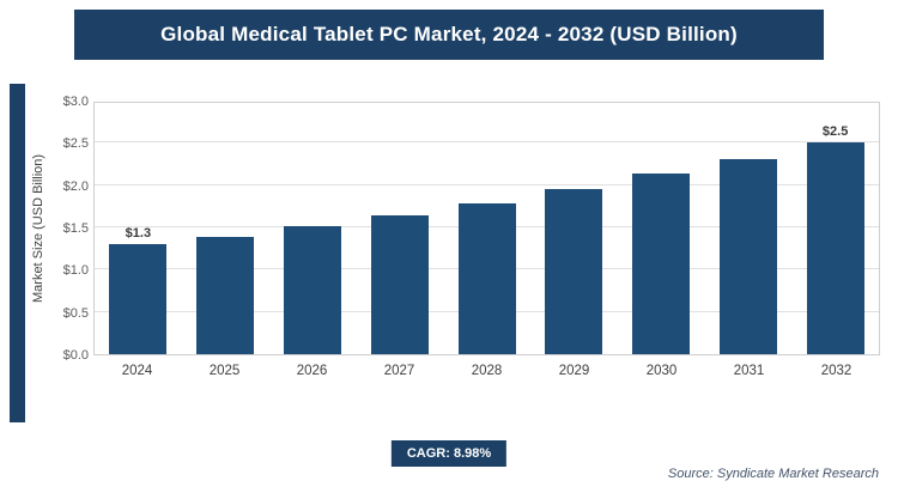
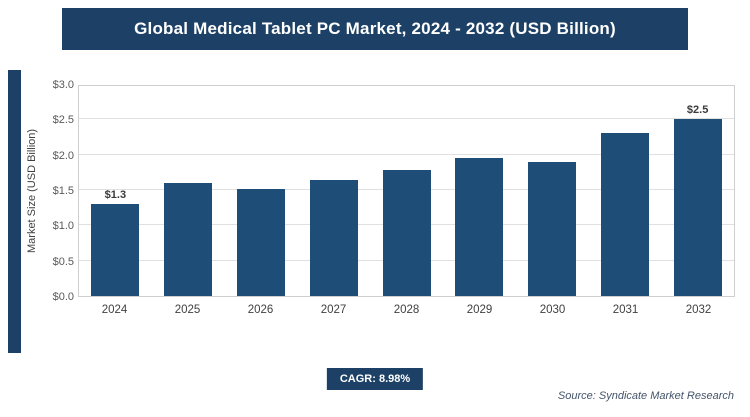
2025: $1.4 -> $1.6
2030: $2.1 -> $1.9
